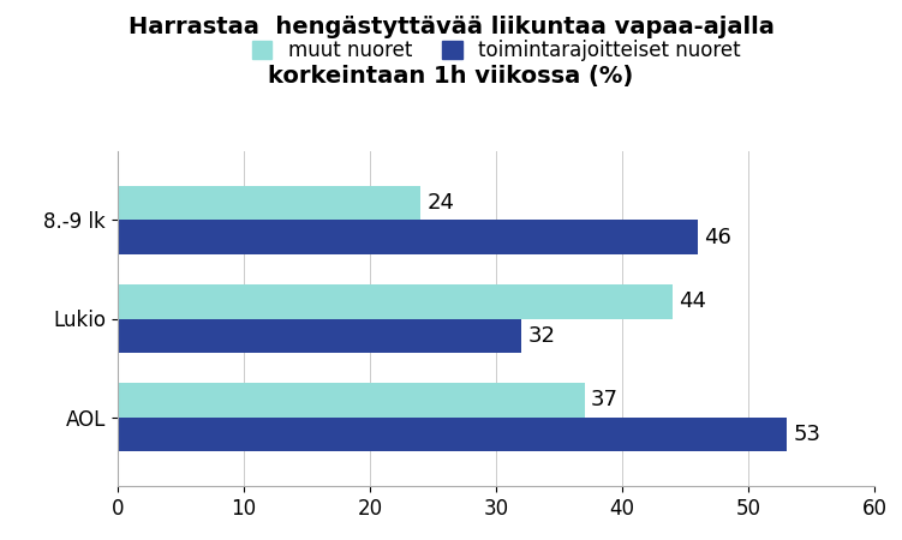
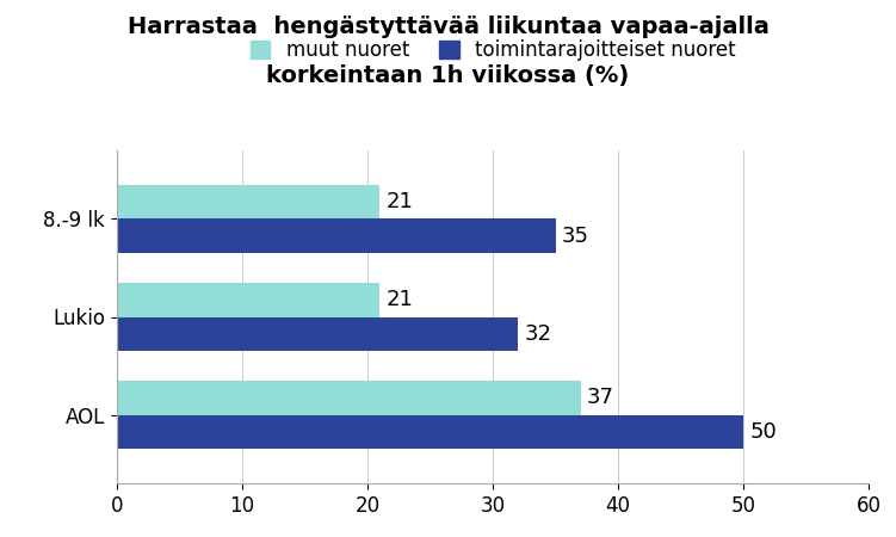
muut nuoret/8.-9 lk: 24 -> 21
toimintarajoitteiset nuoret/8.-9 lk: 46 -> 35
muut nuoret/Lukio: 44 -> 21
toimintarajoitteiset nuoret/AOL: 53 -> 50
